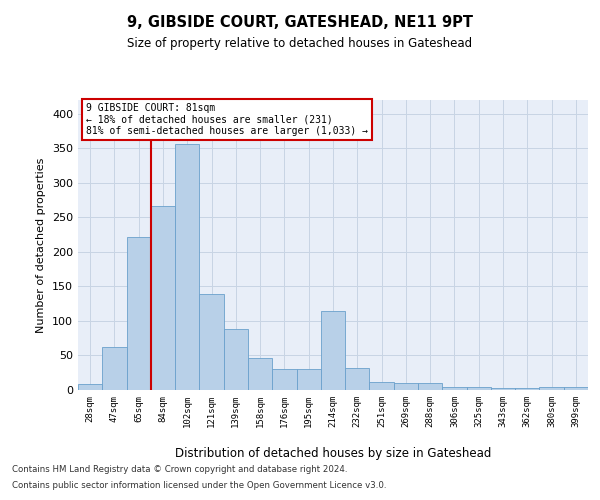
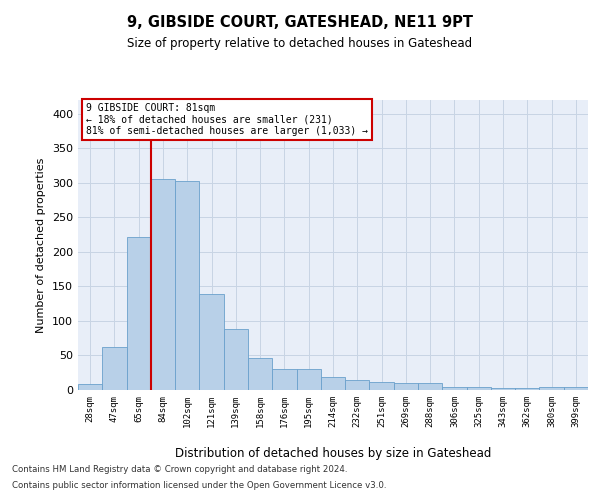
84sqm: 266 -> 305
102sqm: 356 -> 302
214sqm: 114 -> 19
232sqm: 32 -> 14
